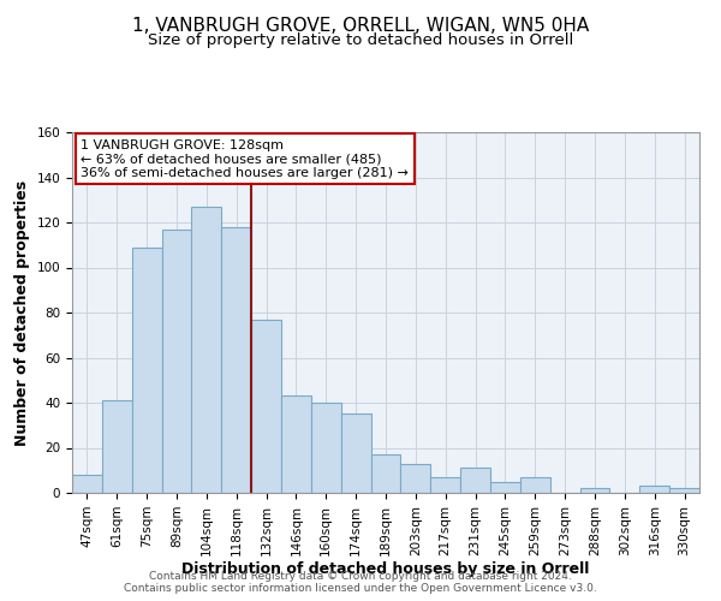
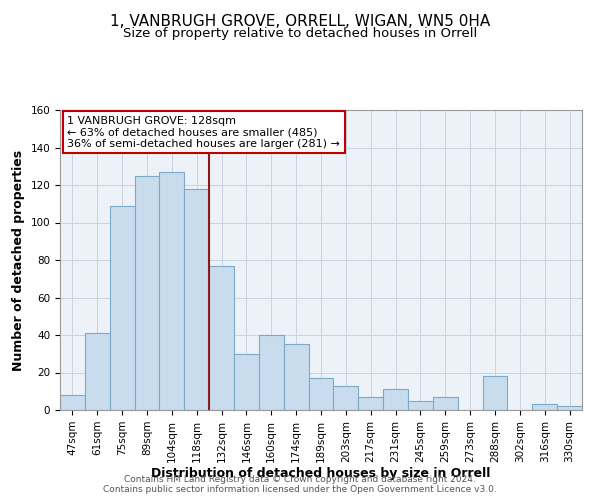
89sqm: 117 -> 125
146sqm: 43 -> 30
288sqm: 2 -> 18
